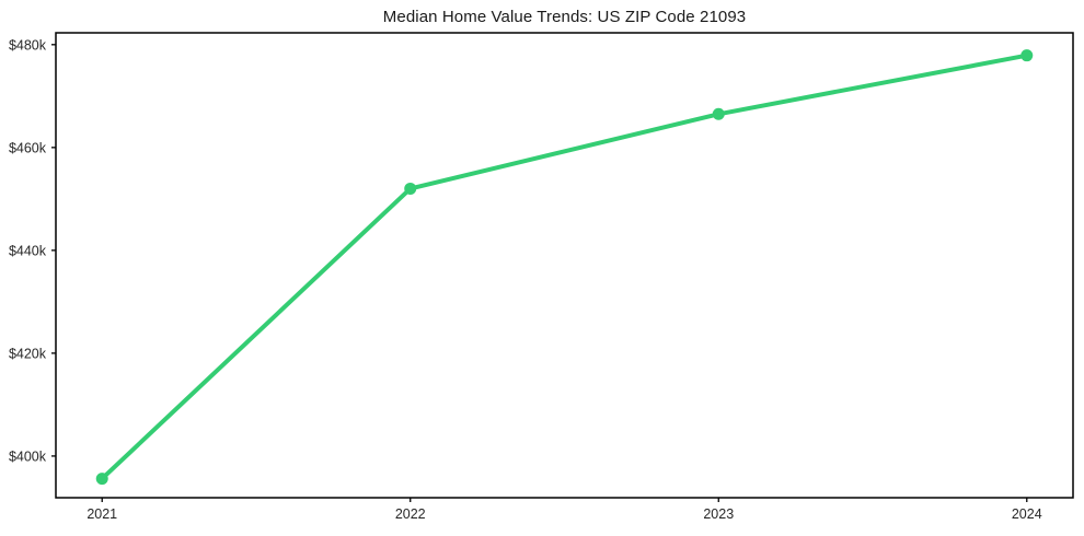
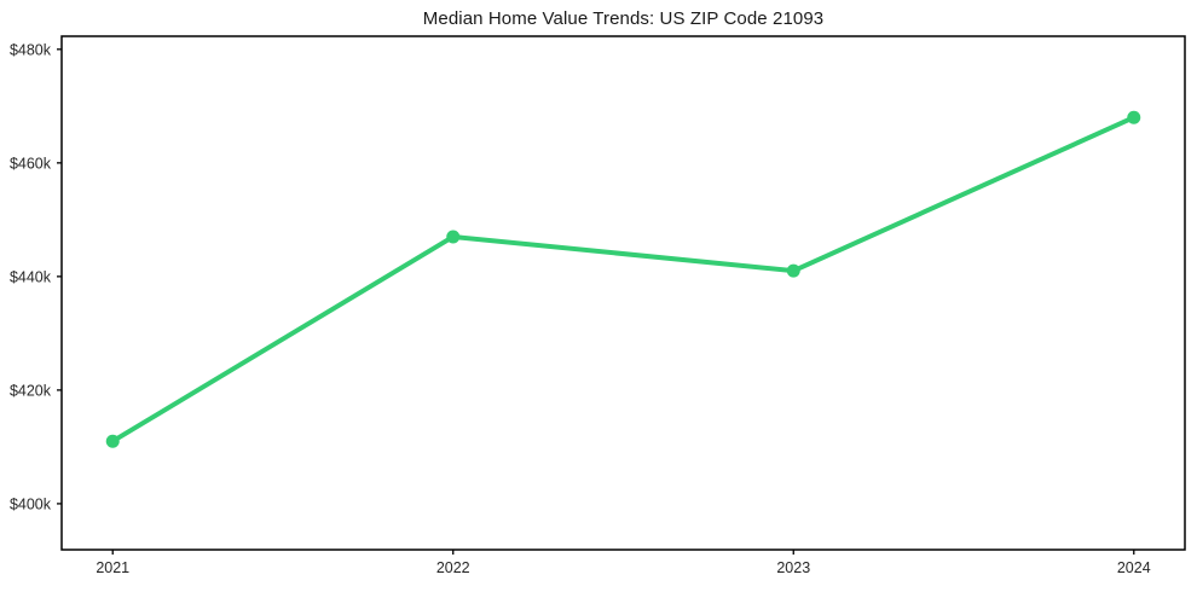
2021: $396k -> $411k
2022: $452k -> $447k
2023: $466k -> $441k
2024: $478k -> $468k
